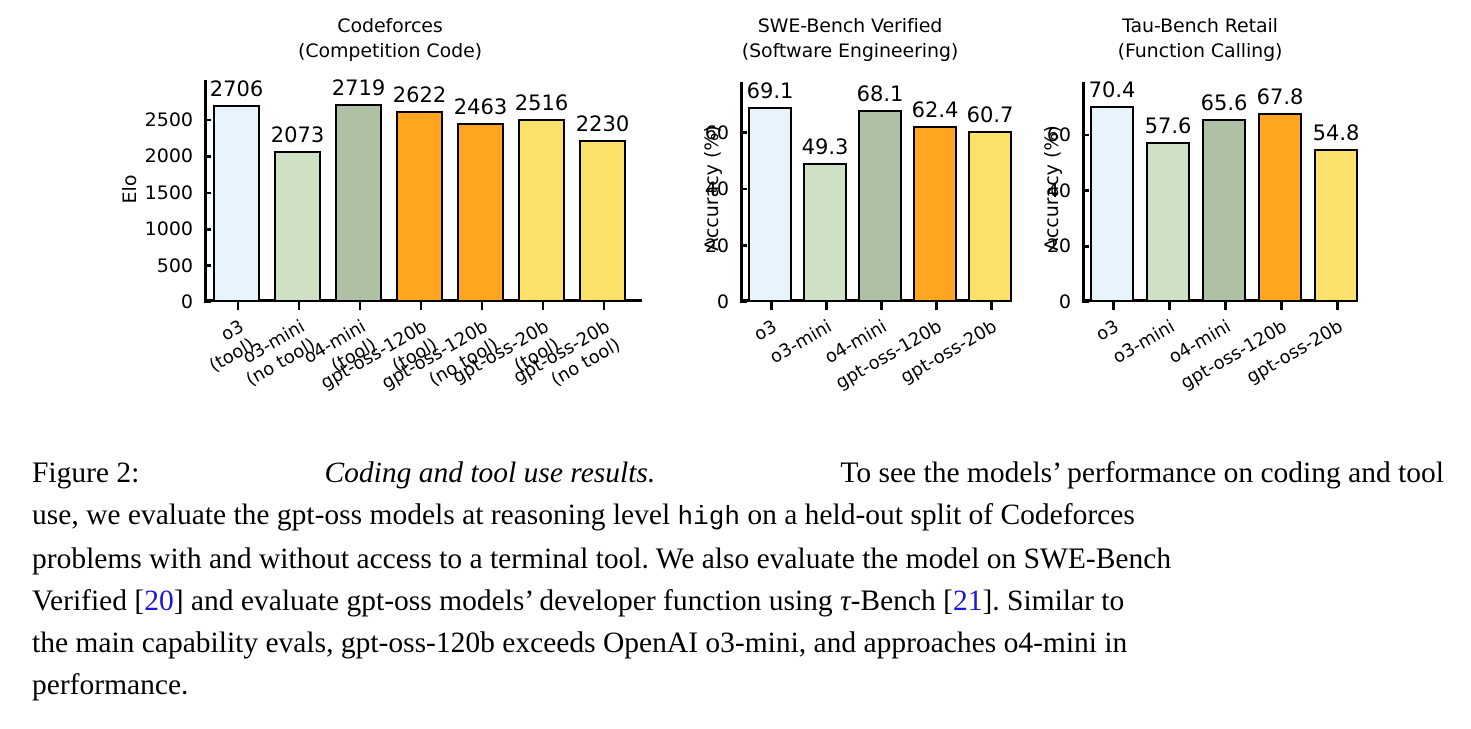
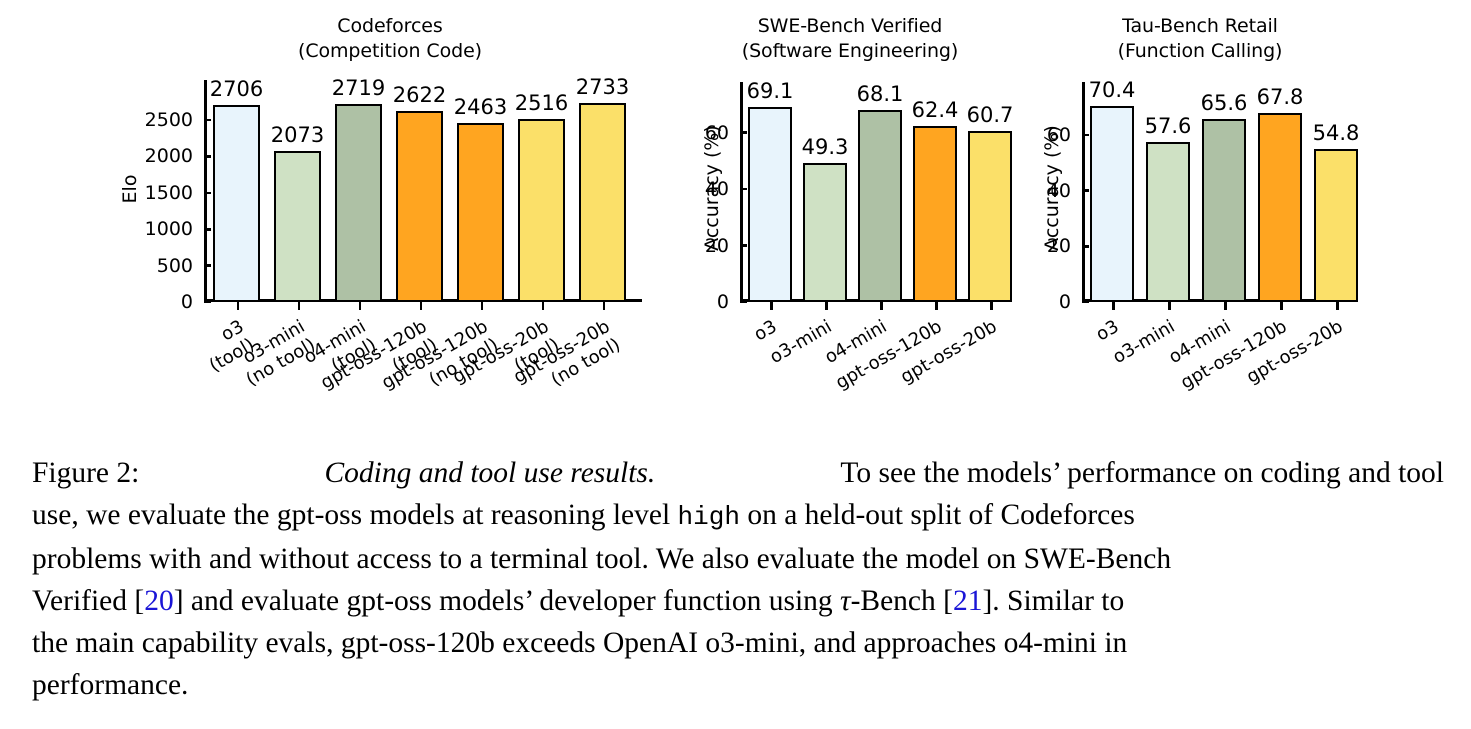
Codeforces (Competition Code)/gpt-oss-20b (no tool): 2230 -> 2733
